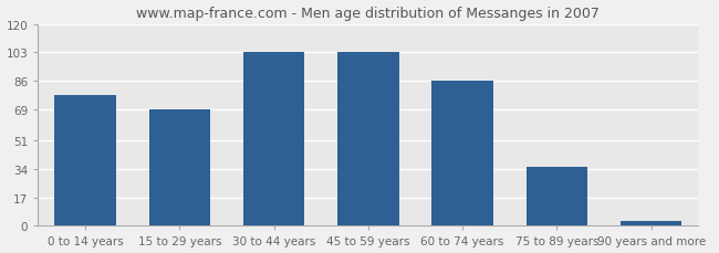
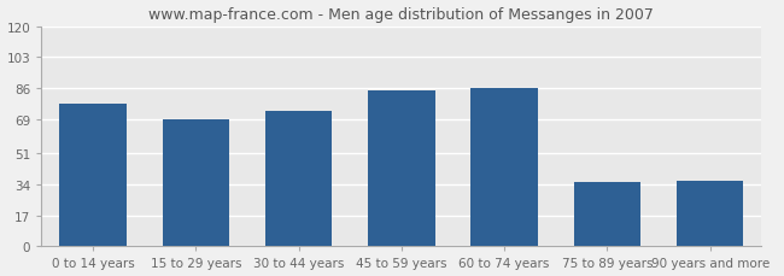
30 to 44 years: 103 -> 74
45 to 59 years: 103 -> 85
90 years and more: 3 -> 36
